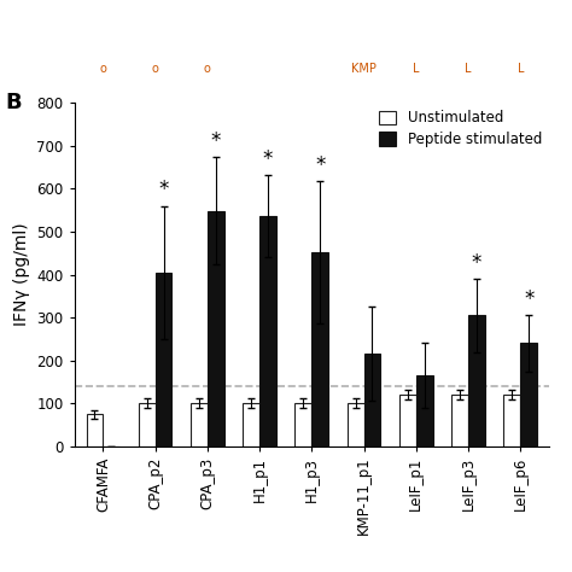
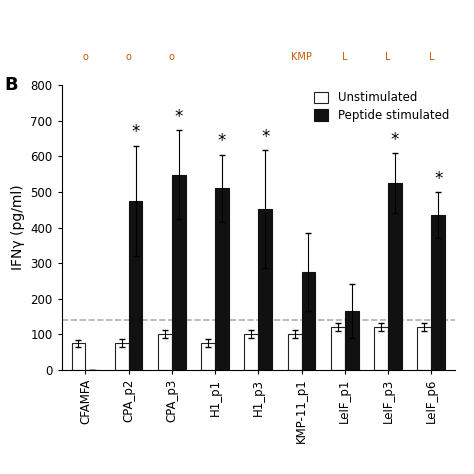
Unstimulated/CPA_p2: 100 -> 75
Peptide stimulated/CPA_p2: 405 -> 475
Unstimulated/H1_p1: 100 -> 75
Peptide stimulated/H1_p1: 537 -> 510
Peptide stimulated/KMP-11_p1: 215 -> 275
Peptide stimulated/LeIF_p3: 305 -> 525
Peptide stimulated/LeIF_p6: 240 -> 435
